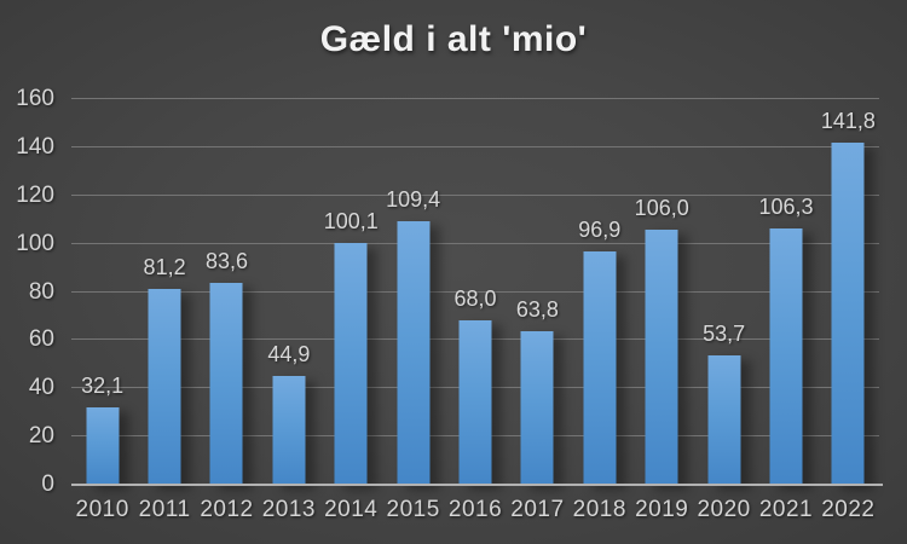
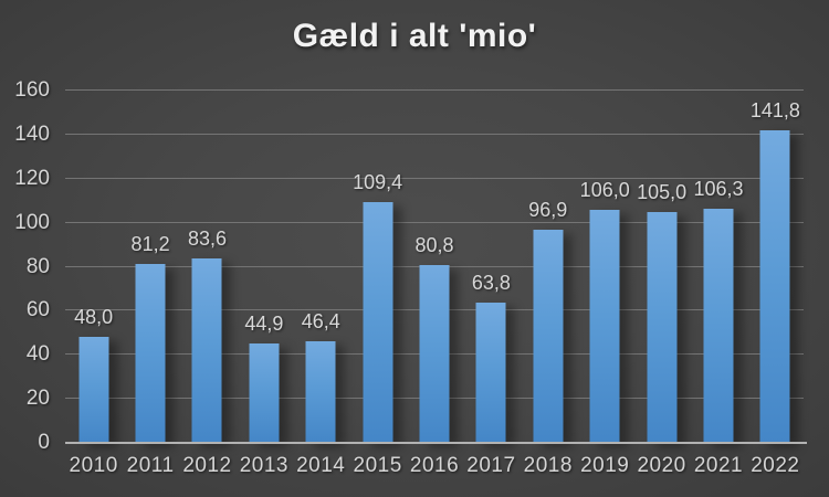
2010: 32,1 -> 48,0
2014: 100,1 -> 46,4
2016: 68,0 -> 80,8
2020: 53,7 -> 105,0
